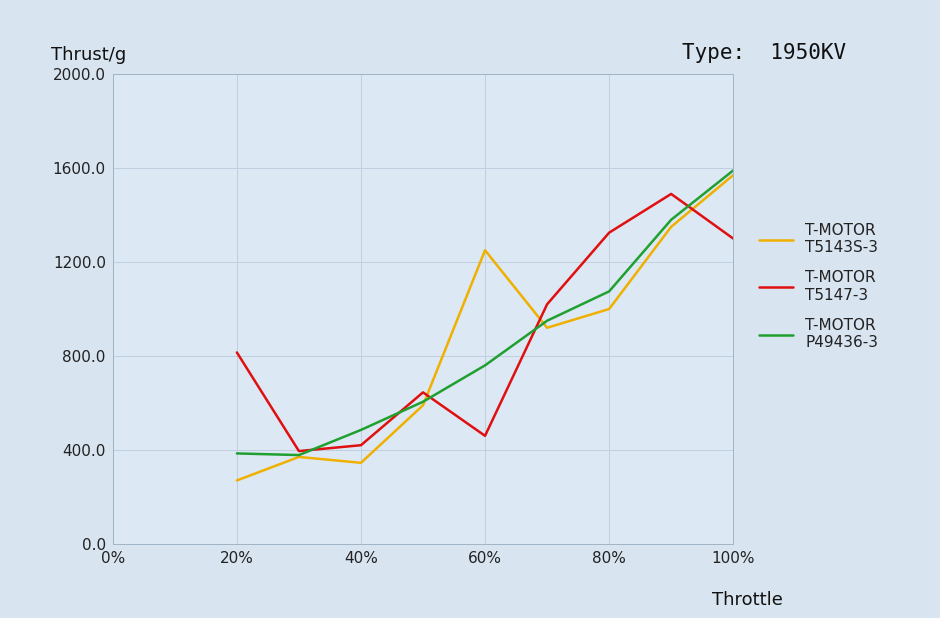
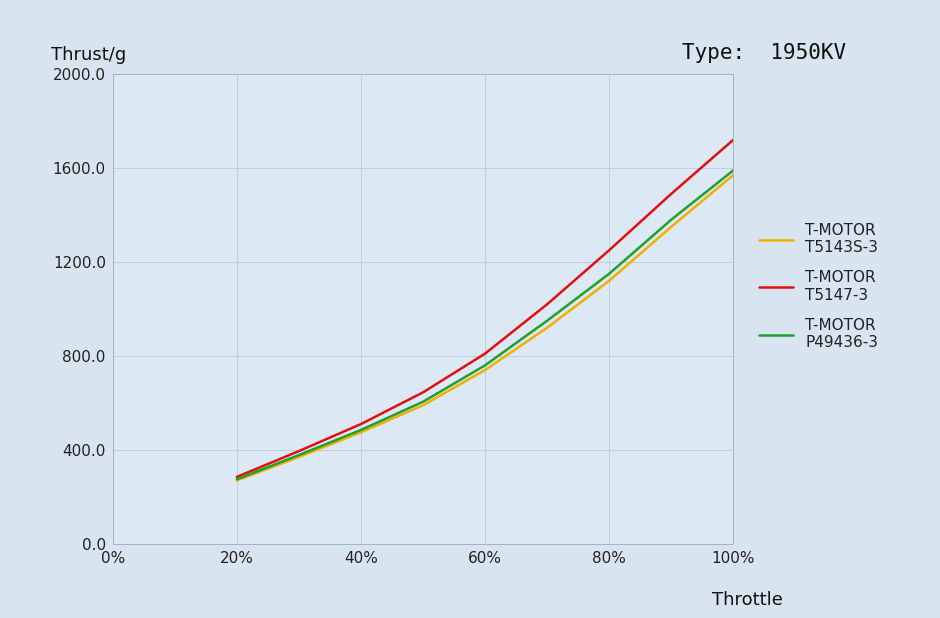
T-MOTOR T5147-3/20%: 815 -> 285
T-MOTOR P49436-3/20%: 385 -> 275
T-MOTOR T5143S-3/40%: 345 -> 475
T-MOTOR T5147-3/40%: 420 -> 510
T-MOTOR T5143S-3/60%: 1250 -> 740
T-MOTOR T5147-3/60%: 460 -> 810
T-MOTOR T5143S-3/80%: 1000 -> 1120
T-MOTOR T5147-3/80%: 1325 -> 1250
T-MOTOR P49436-3/80%: 1075 -> 1150
T-MOTOR T5147-3/100%: 1300 -> 1720
